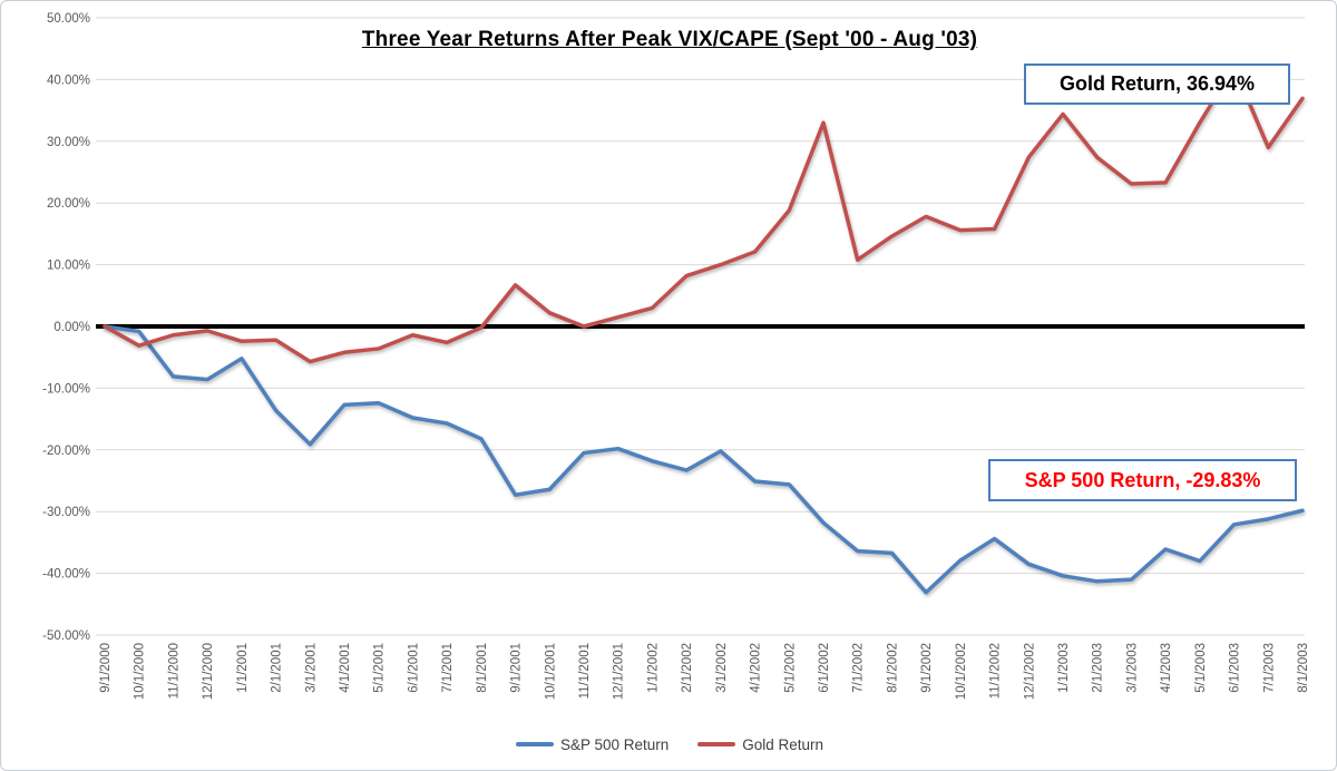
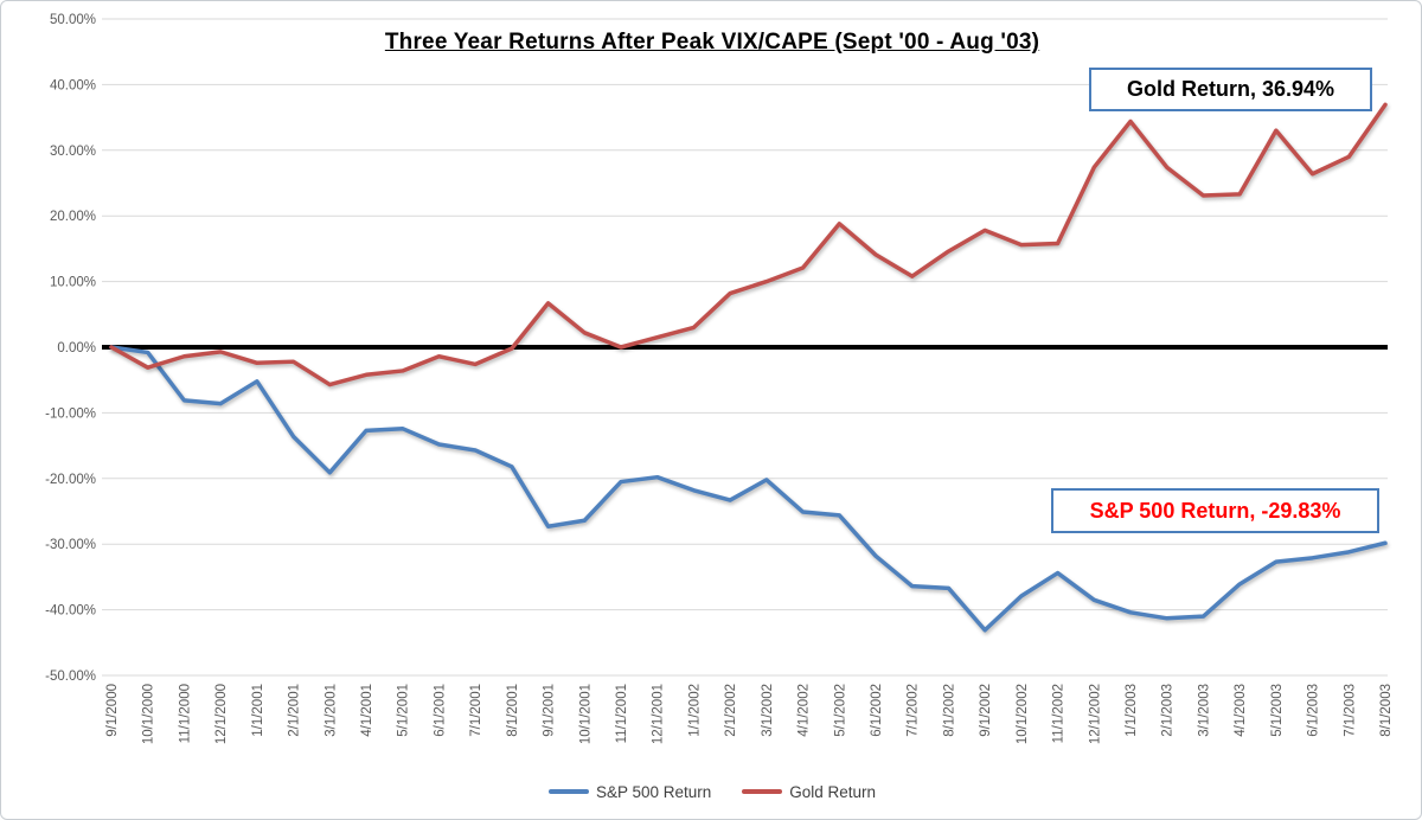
Gold Return/6/1/2002: 33% -> 14%
S&P 500 Return/5/1/2003: -38% -> -33%
Gold Return/6/1/2003: 42% -> 26%
